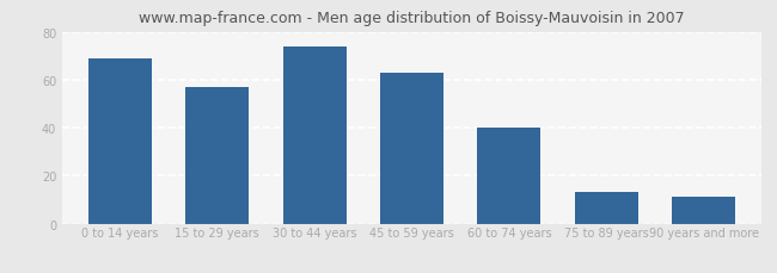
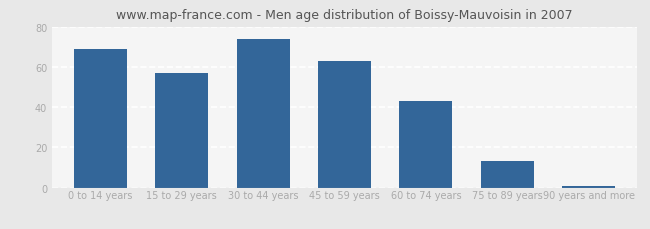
60 to 74 years: 40 -> 43
90 years and more: 11 -> 1
